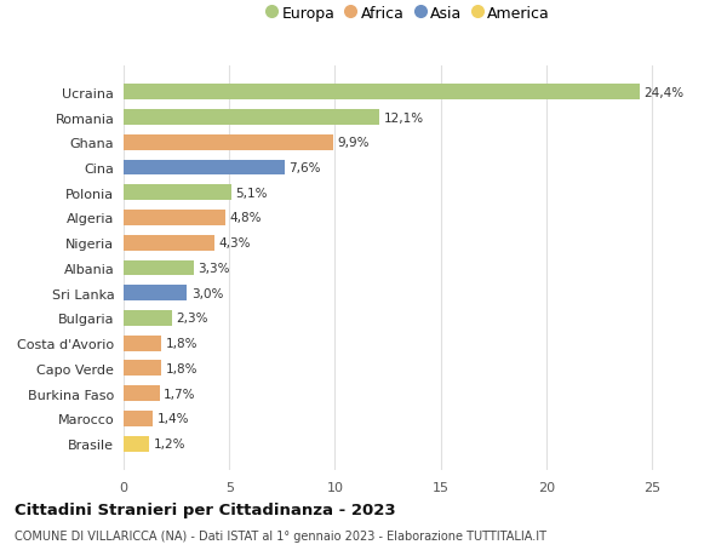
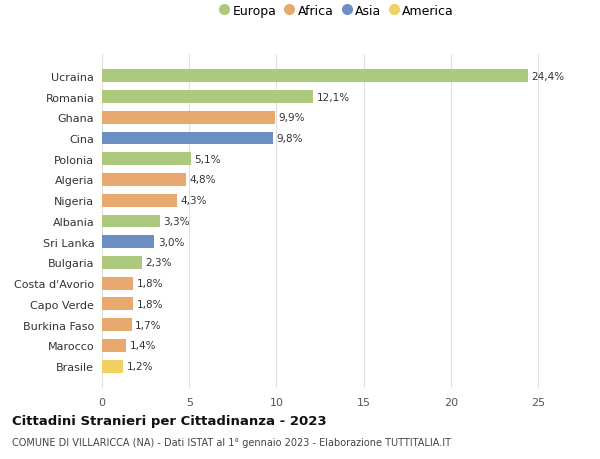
Cina: 7,6% -> 9,8%
